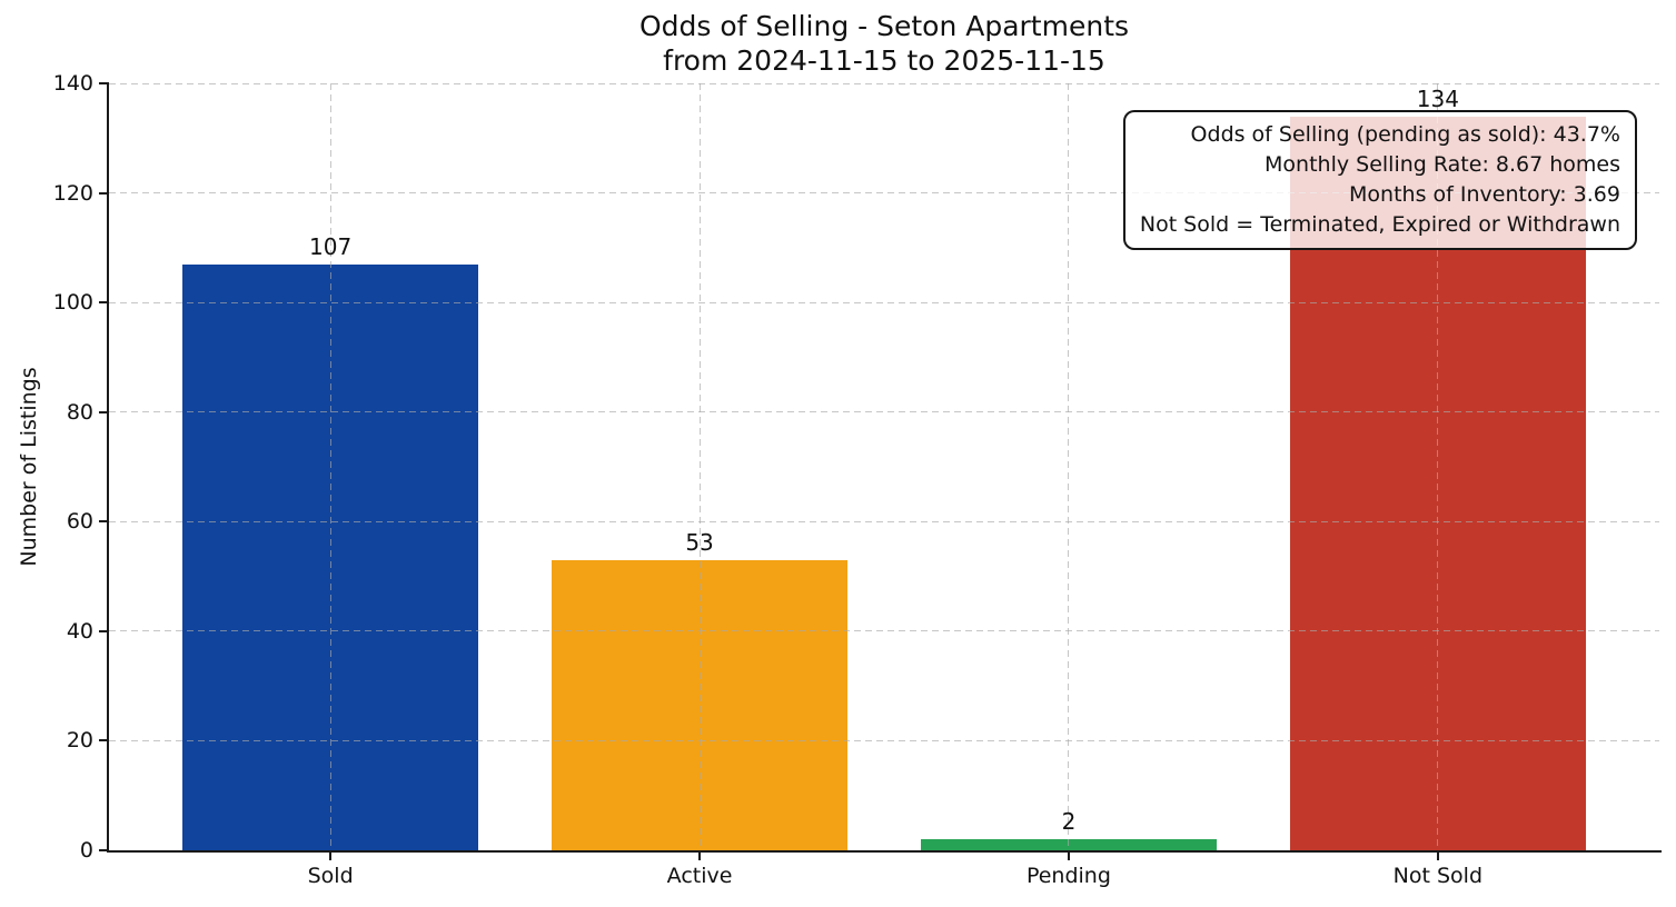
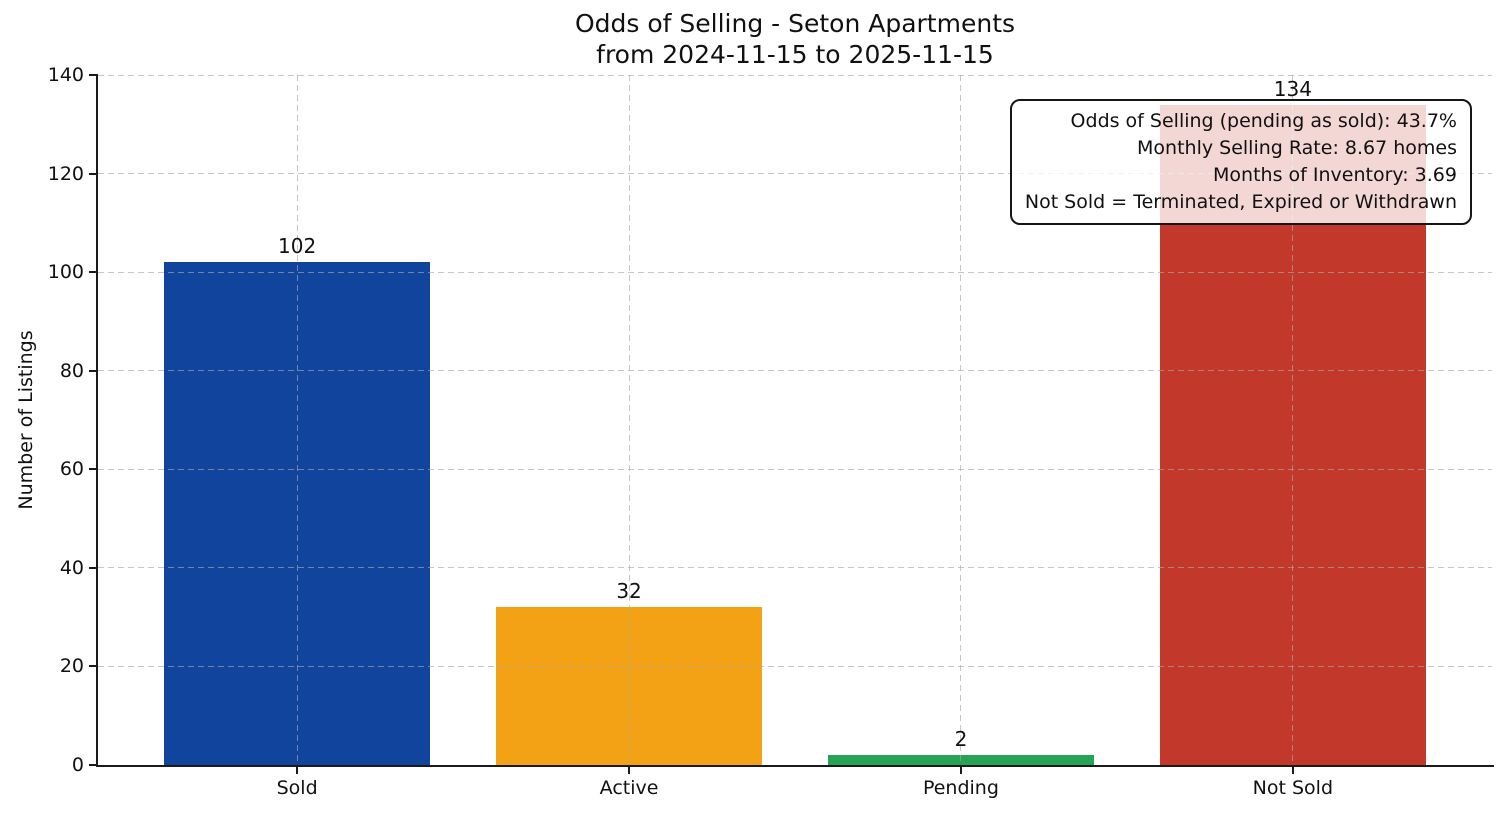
Sold: 107 -> 102
Active: 53 -> 32
